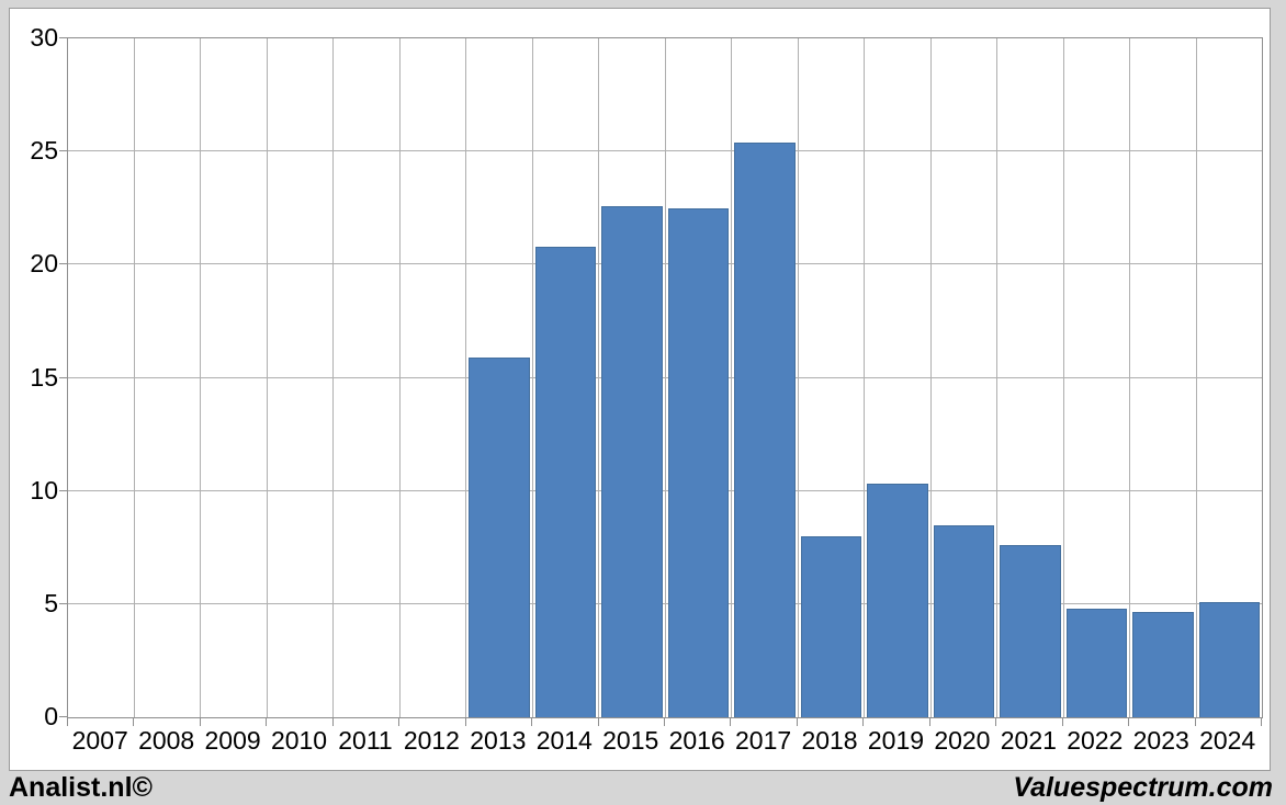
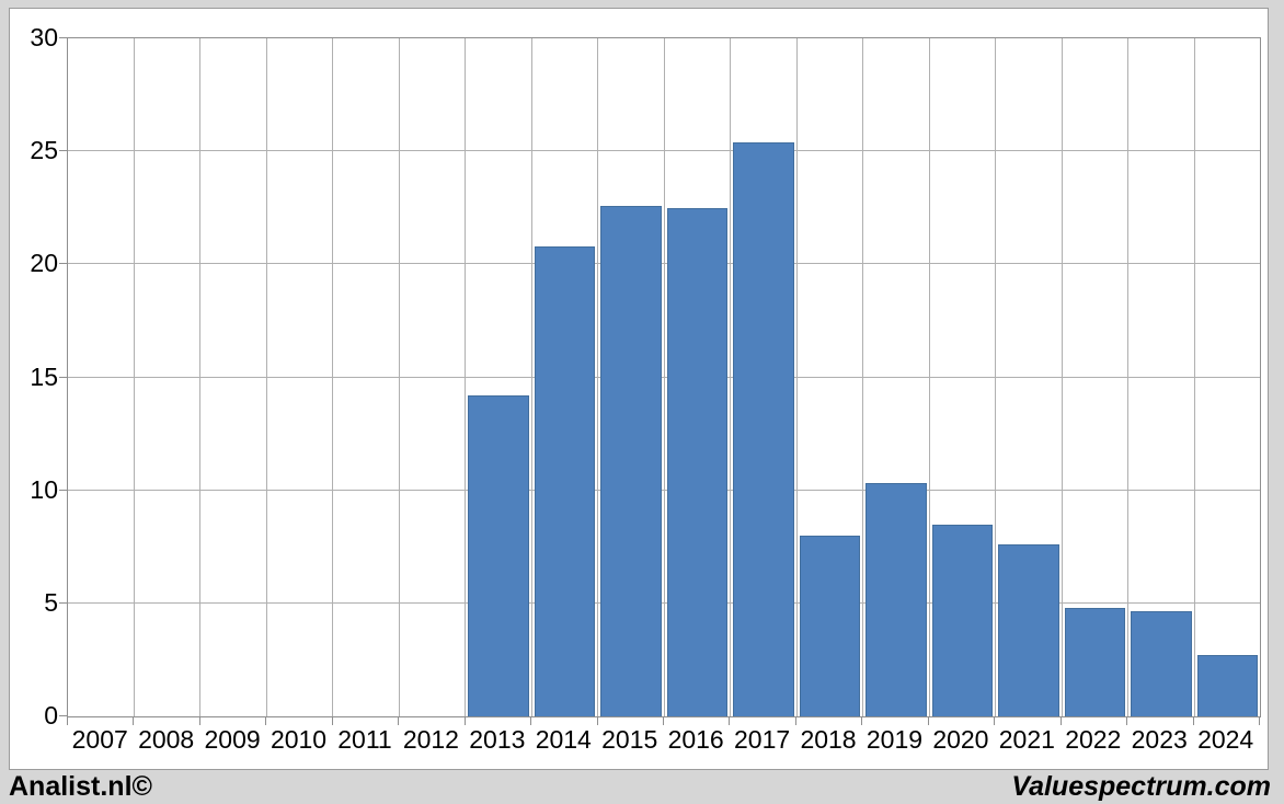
2013: 15.9 -> 14.2
2024: 5.1 -> 2.7
